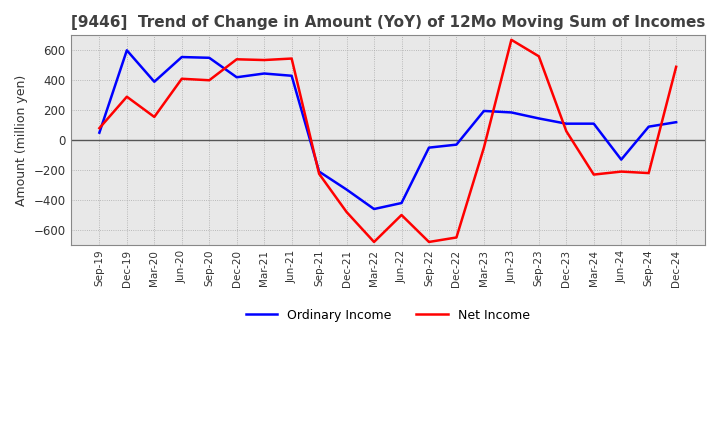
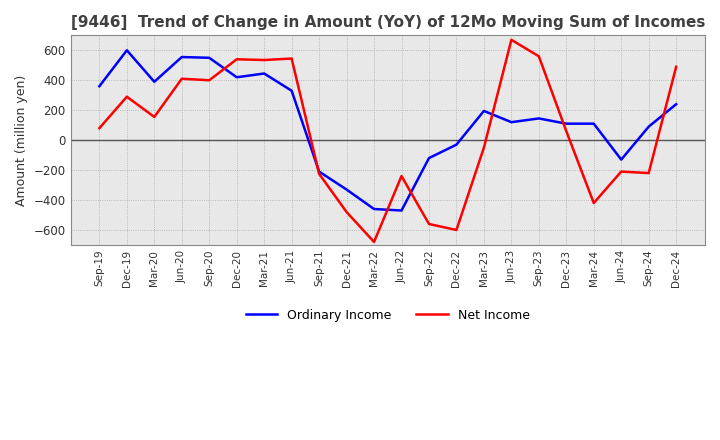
Ordinary Income/Sep-19: 50 -> 360
Ordinary Income/Jun-21: 430 -> 330
Ordinary Income/Jun-22: -420 -> -470
Net Income/Jun-22: -500 -> -240
Ordinary Income/Sep-22: -50 -> -120
Net Income/Sep-22: -680 -> -560
Net Income/Dec-22: -650 -> -600
Ordinary Income/Jun-23: 180 -> 120
Net Income/Mar-24: -230 -> -420
Ordinary Income/Dec-24: 120 -> 240
